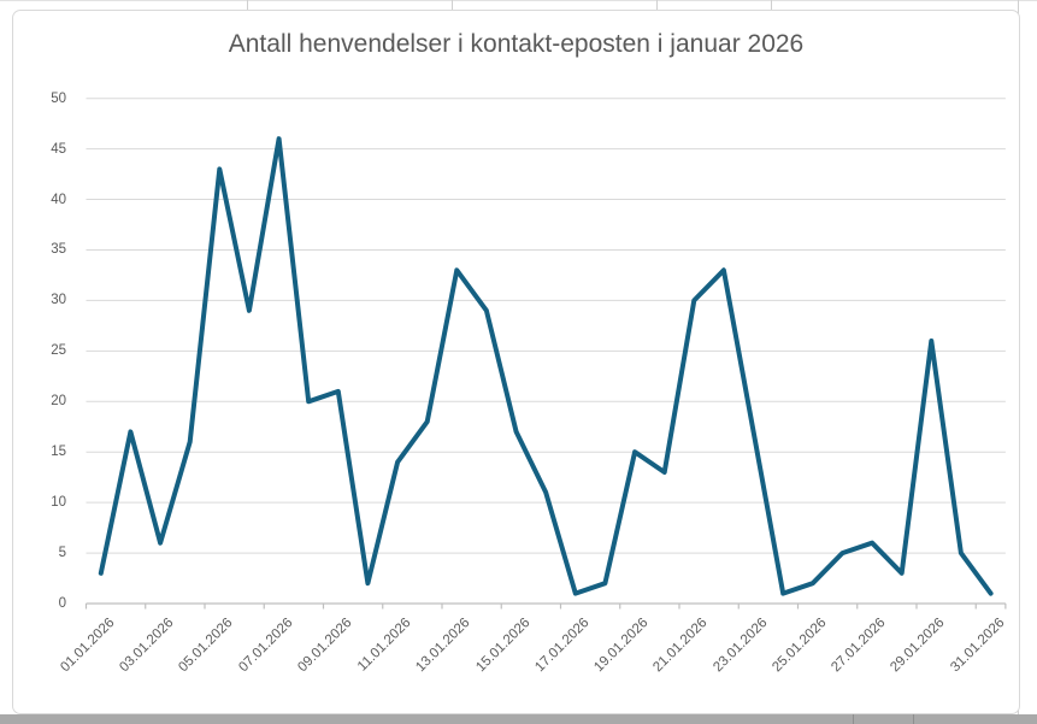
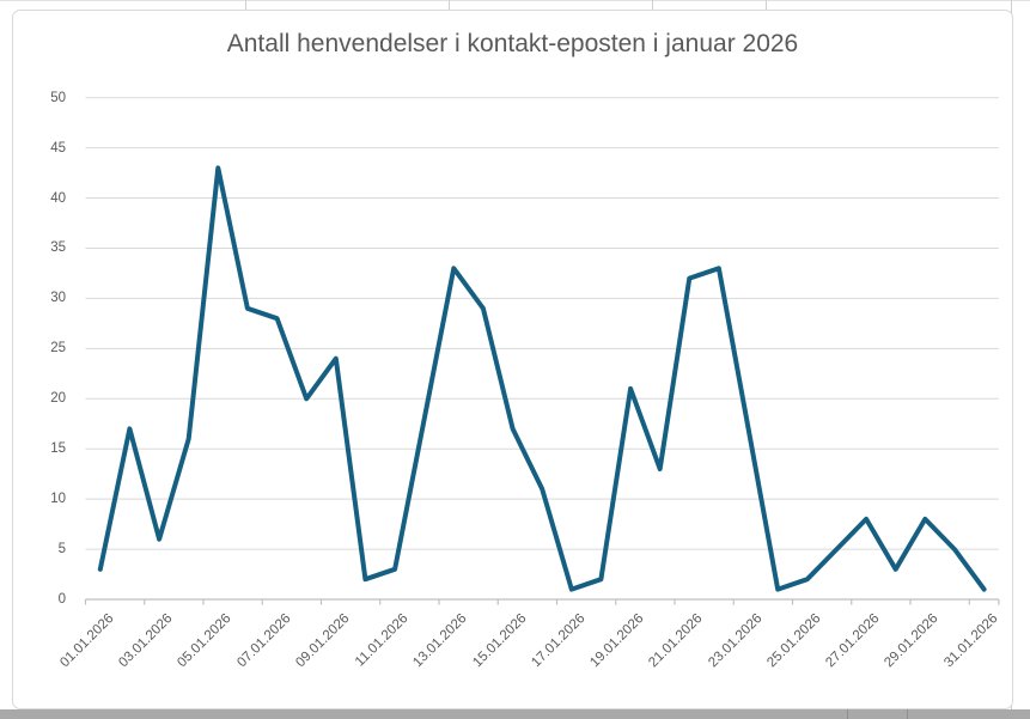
07.01.2026: 46 -> 28
09.01.2026: 21 -> 24
11.01.2026: 14 -> 3
19.01.2026: 15 -> 21
21.01.2026: 30 -> 32
27.01.2026: 6 -> 8
29.01.2026: 26 -> 8
